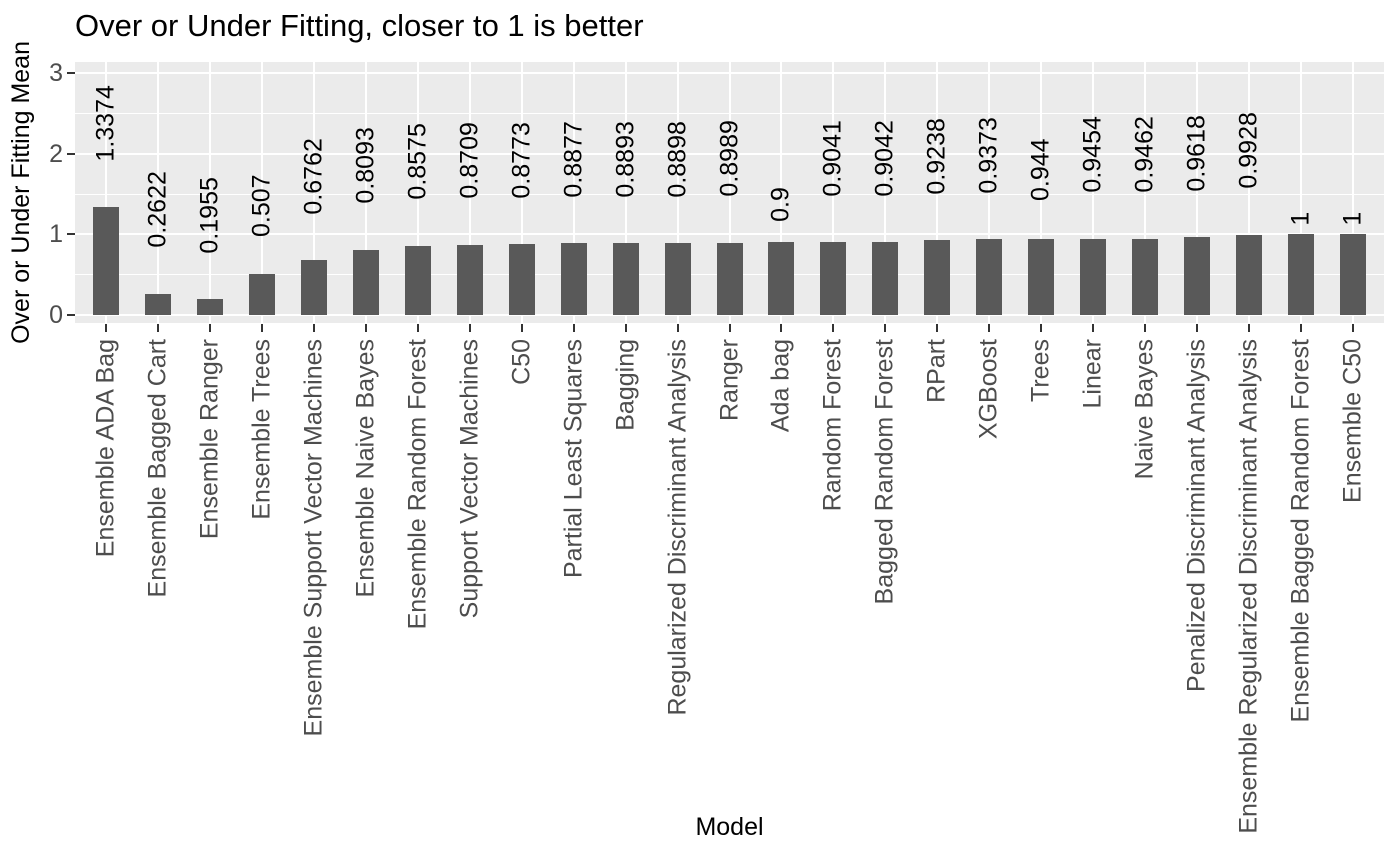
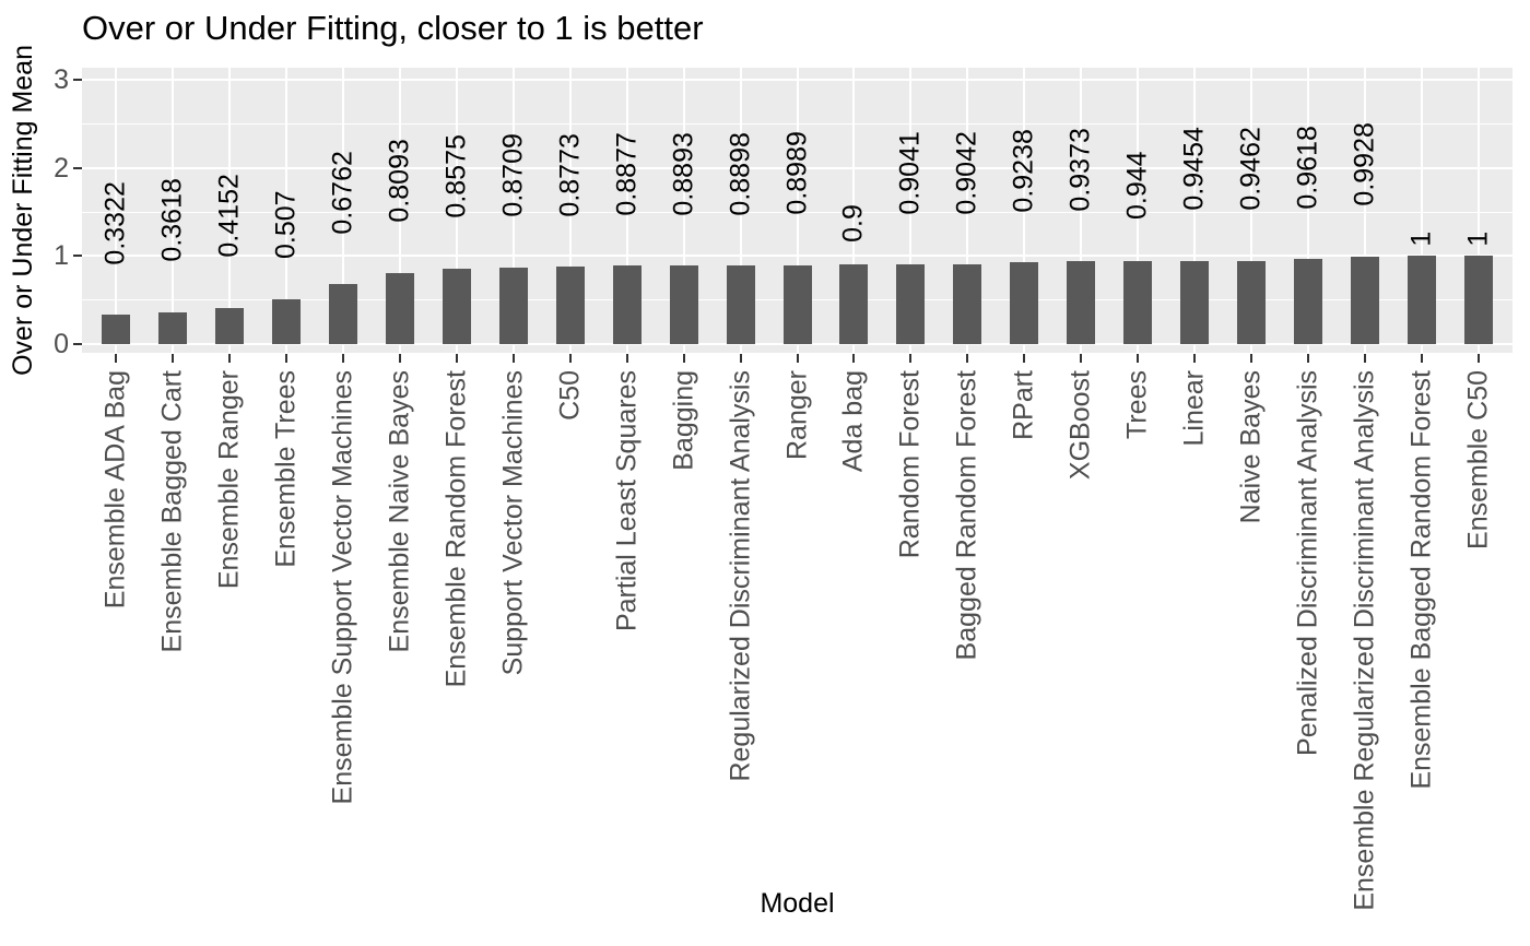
Ensemble ADA Bag: 1.3374 -> 0.3322
Ensemble Bagged Cart: 0.2622 -> 0.3618
Ensemble Ranger: 0.1955 -> 0.4152
